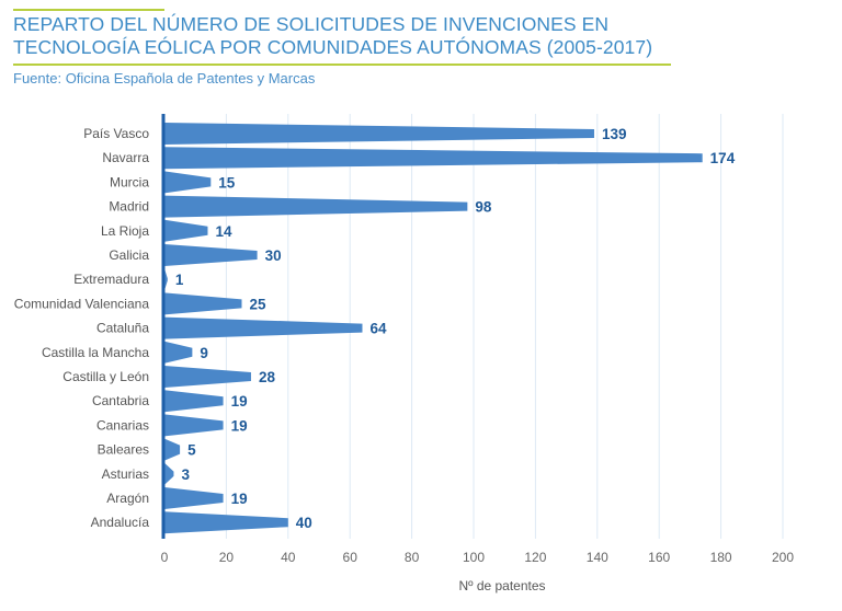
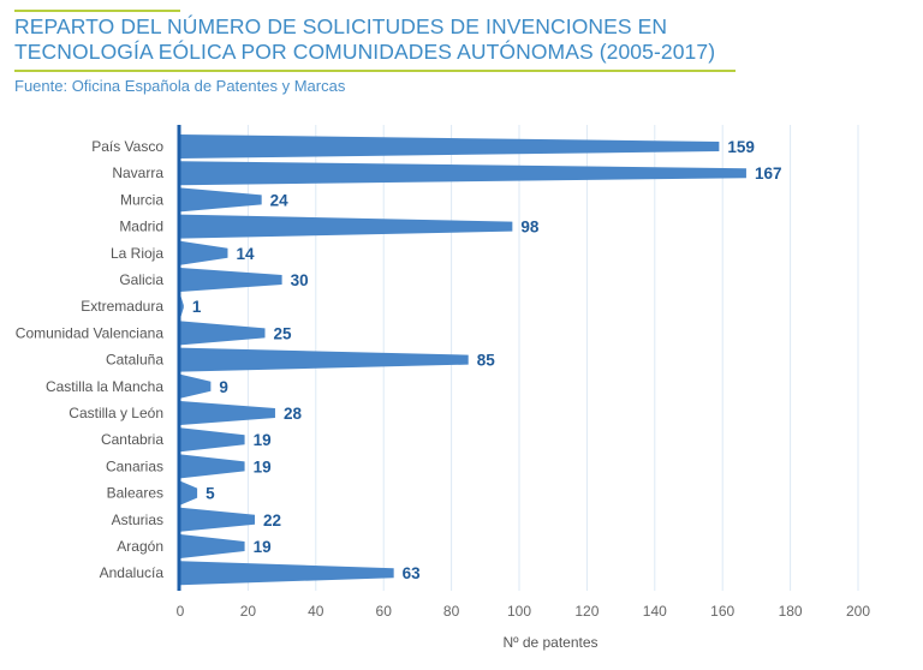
País Vasco: 139 -> 159
Navarra: 174 -> 167
Murcia: 15 -> 24
Cataluña: 64 -> 85
Asturias: 3 -> 22
Andalucía: 40 -> 63
